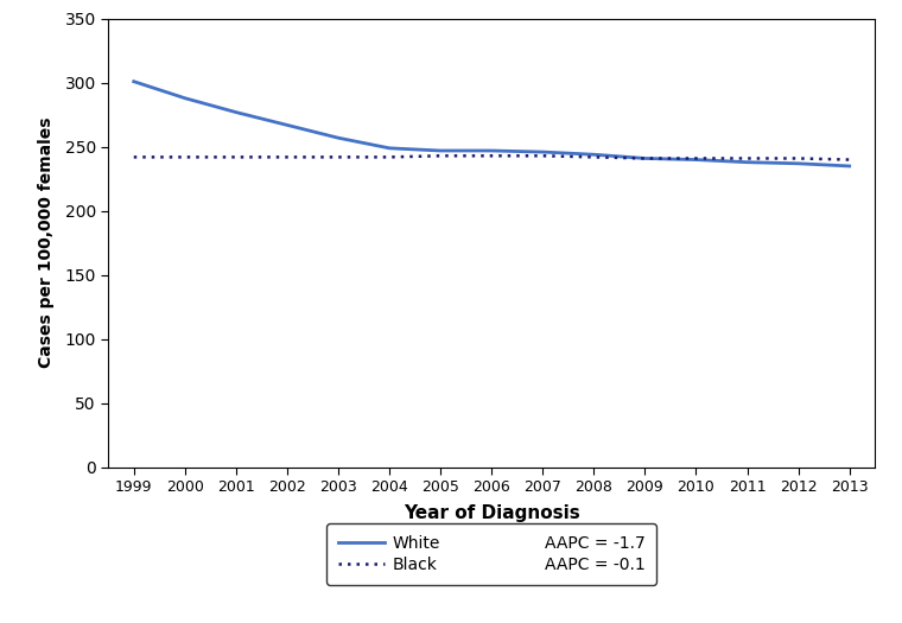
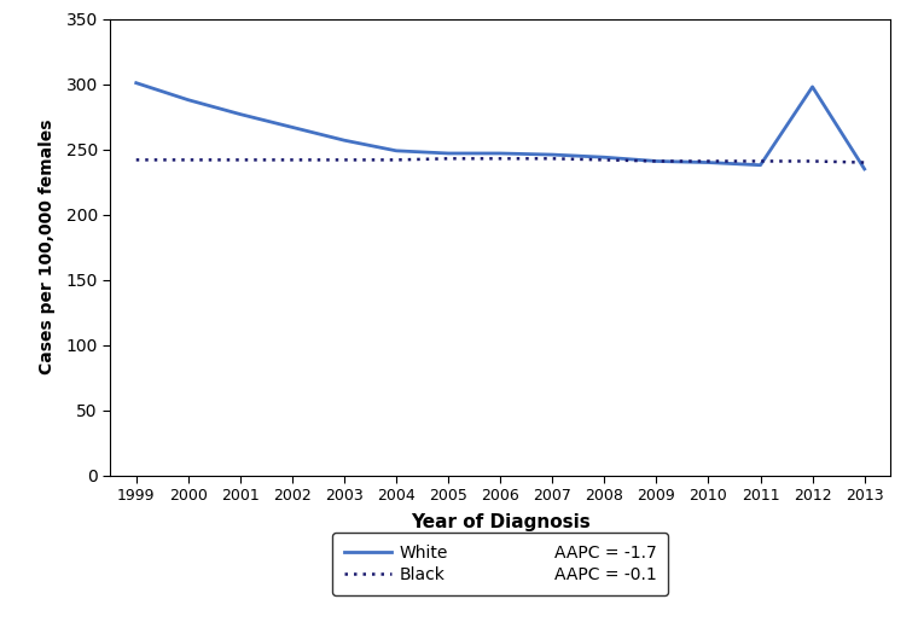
White/2012: 237 -> 298
